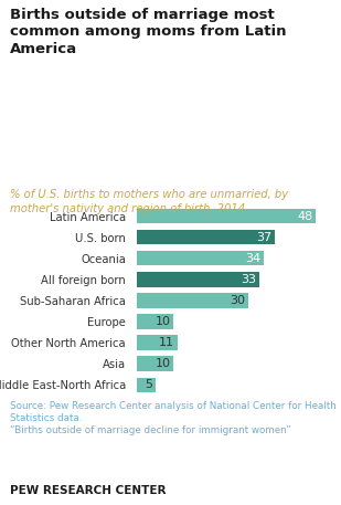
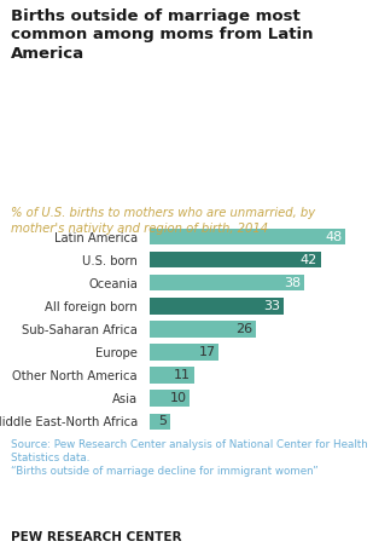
U.S. born: 37 -> 42
Oceania: 34 -> 38
Sub-Saharan Africa: 30 -> 26
Europe: 10 -> 17
